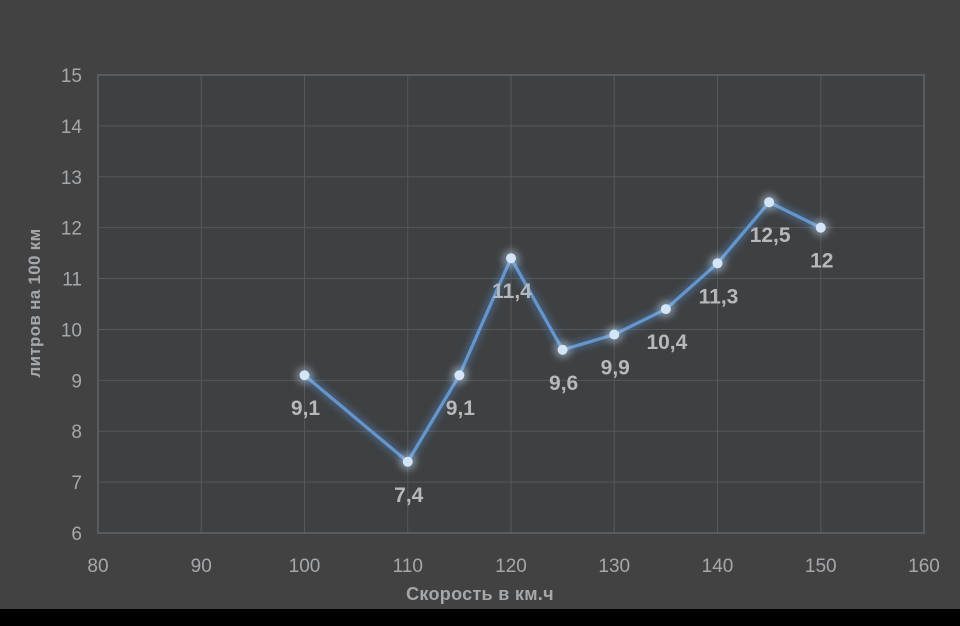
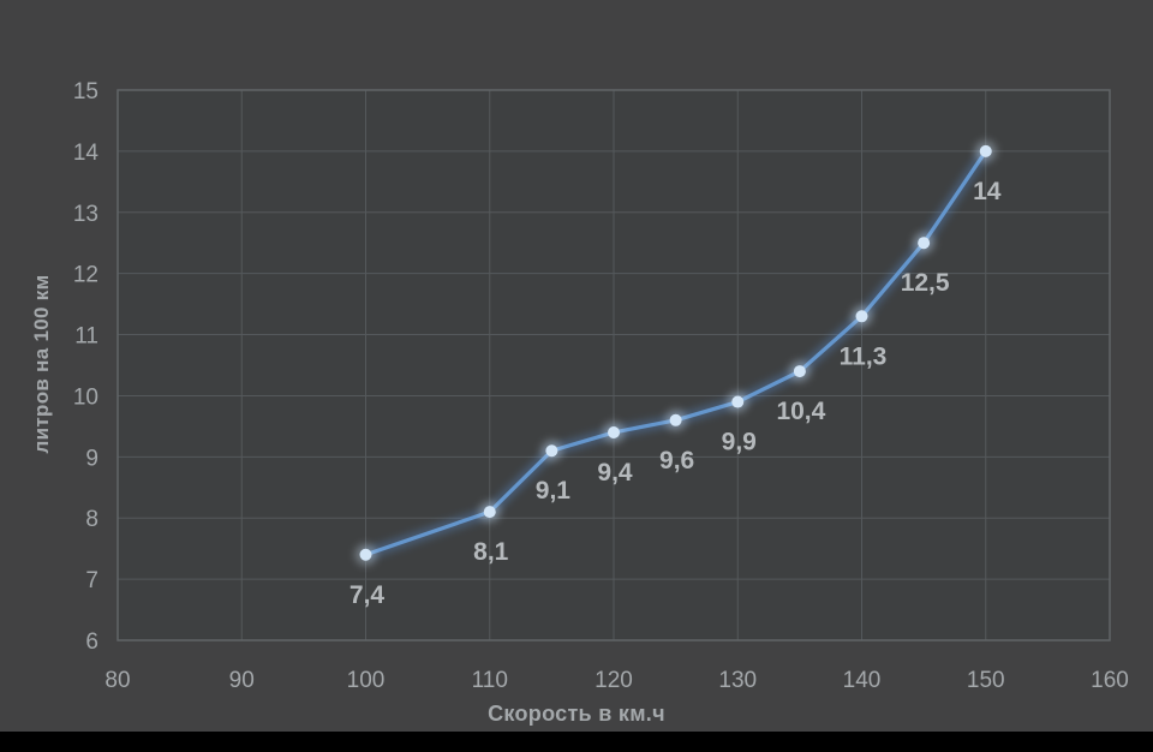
100: 9,1 -> 7,4
110: 7,4 -> 8,1
120: 11,4 -> 9,4
150: 12 -> 14
